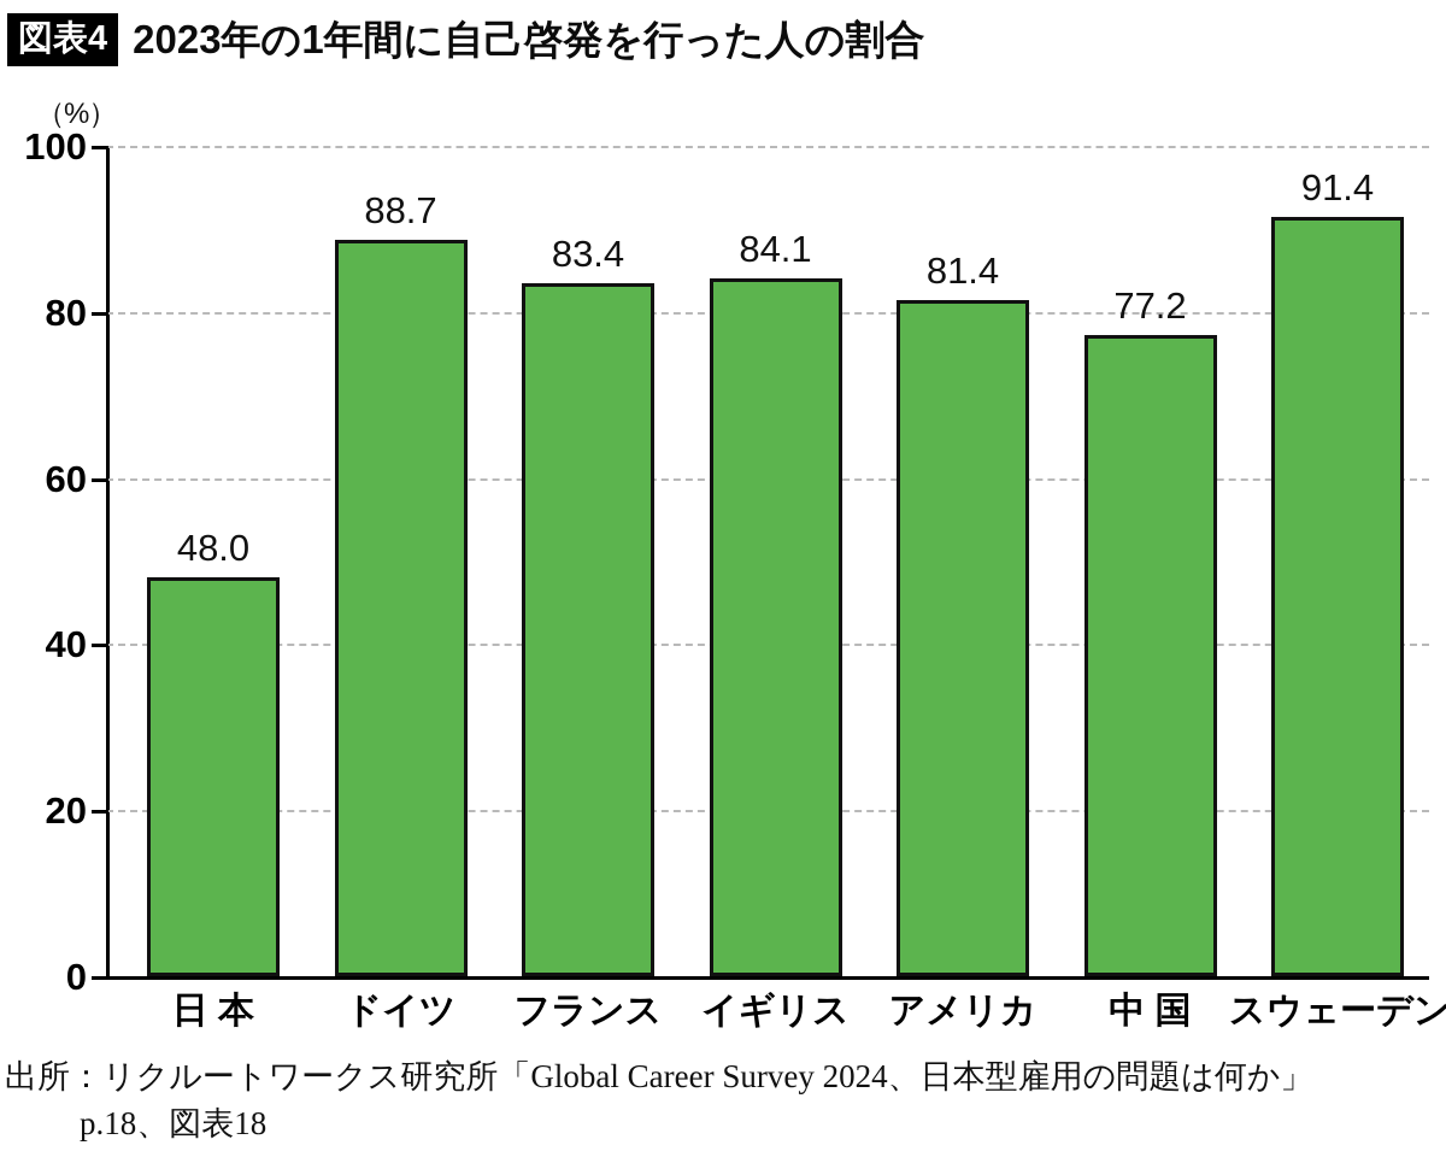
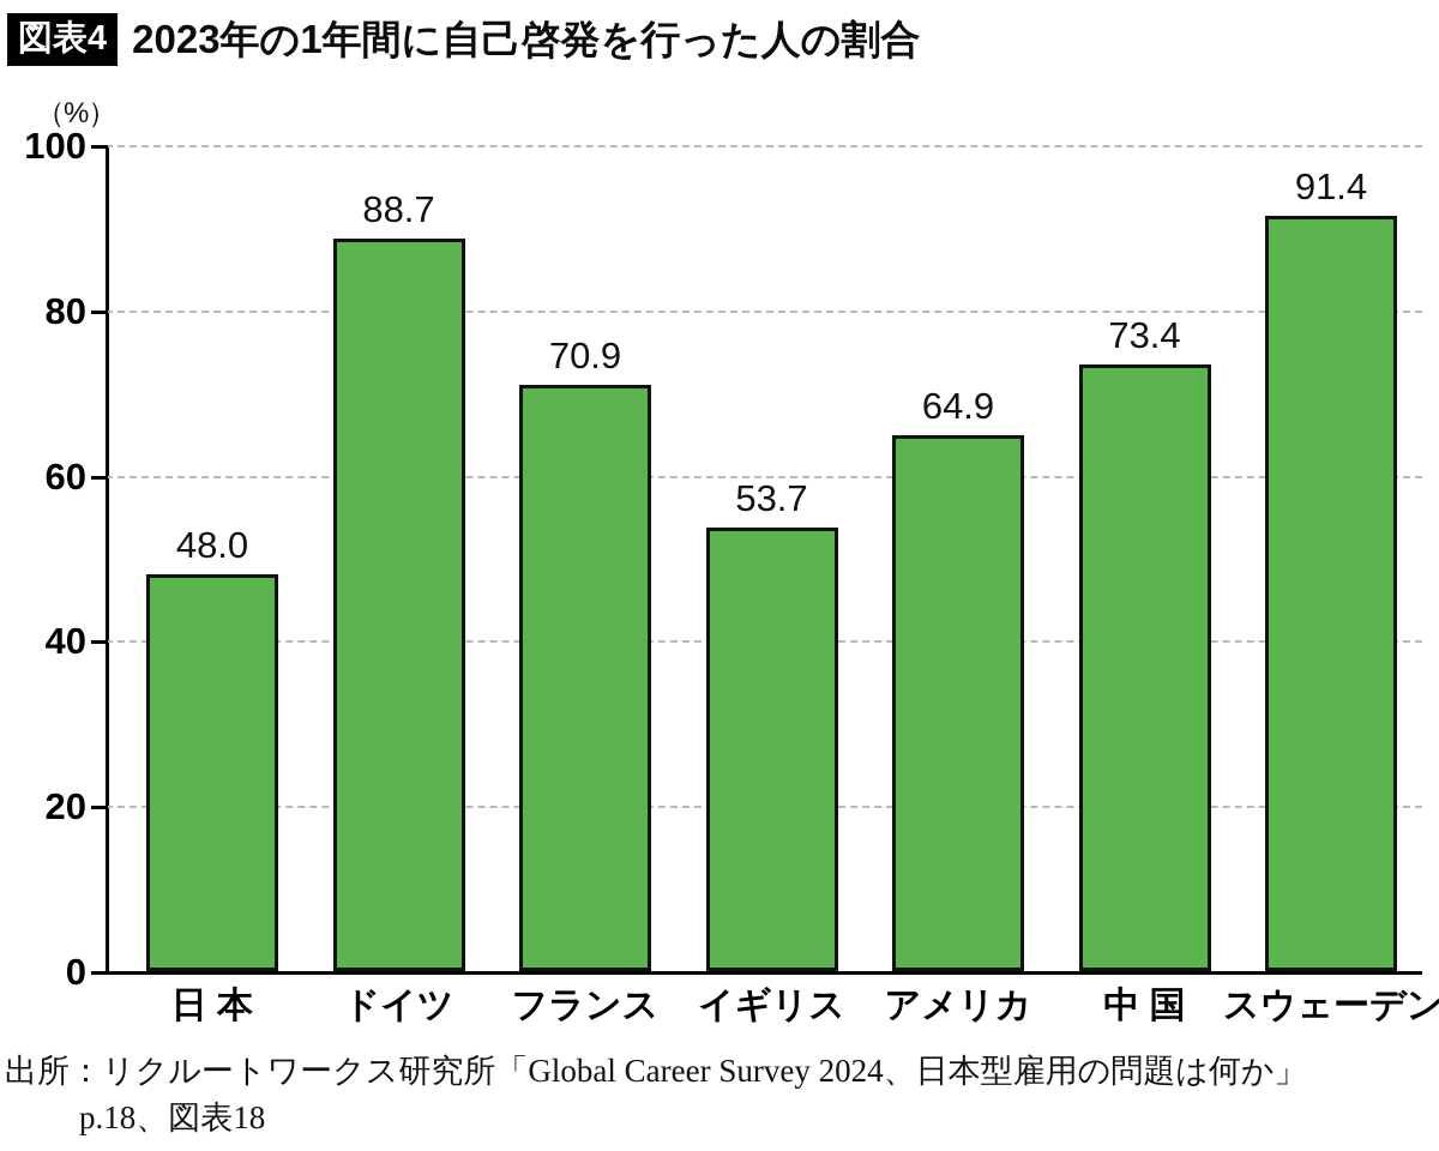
フランス: 83.4 -> 70.9
イギリス: 84.1 -> 53.7
アメリカ: 81.4 -> 64.9
中 国: 77.2 -> 73.4
